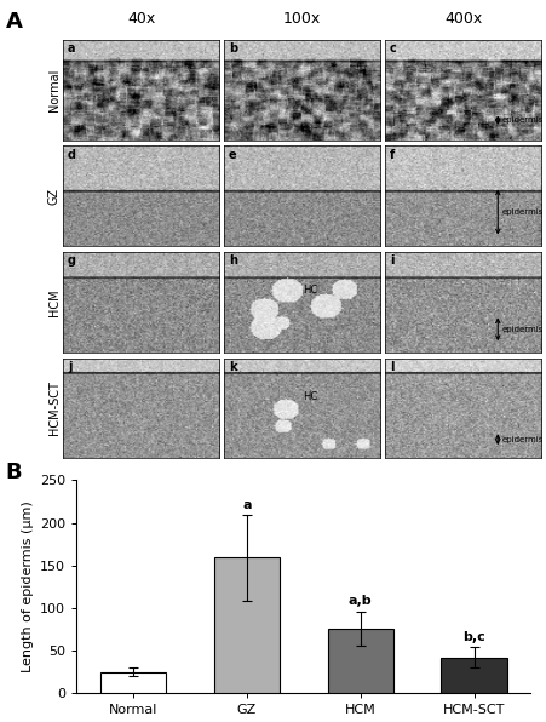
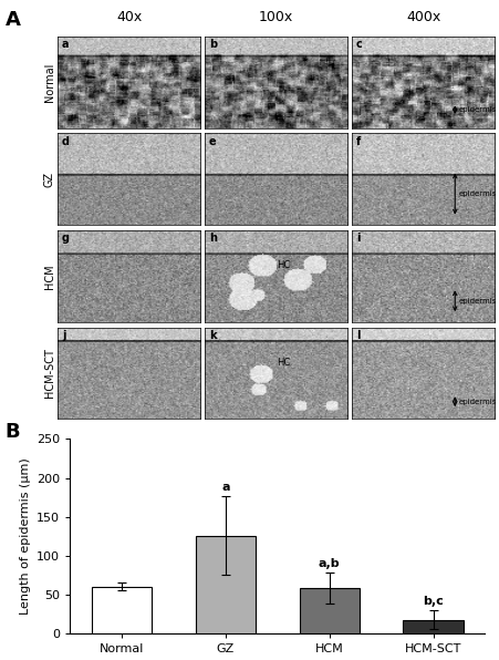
Normal: 25 -> 60
GZ: 159 -> 126
HCM: 76 -> 58
HCM-SCT: 42 -> 18
